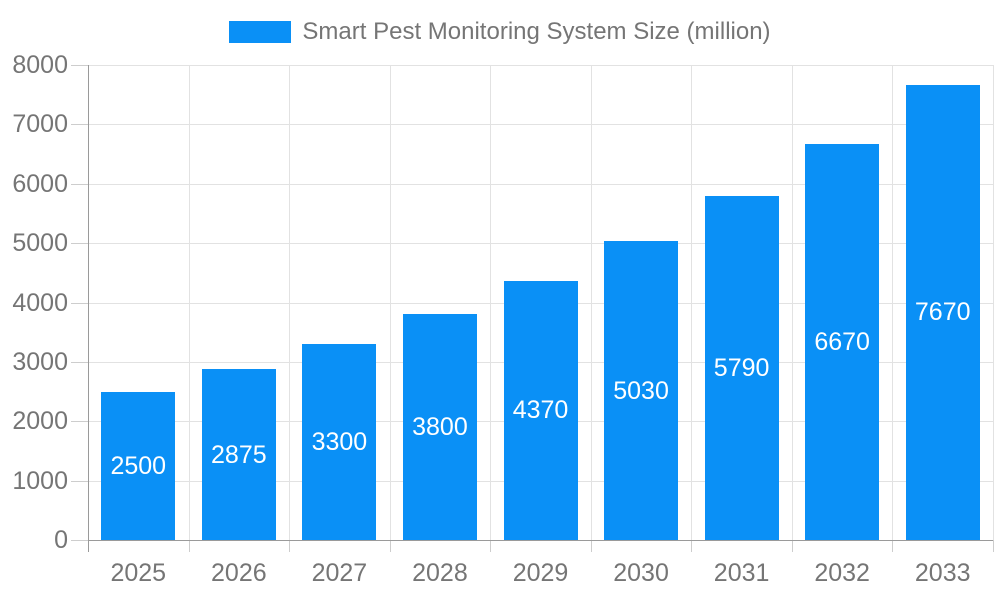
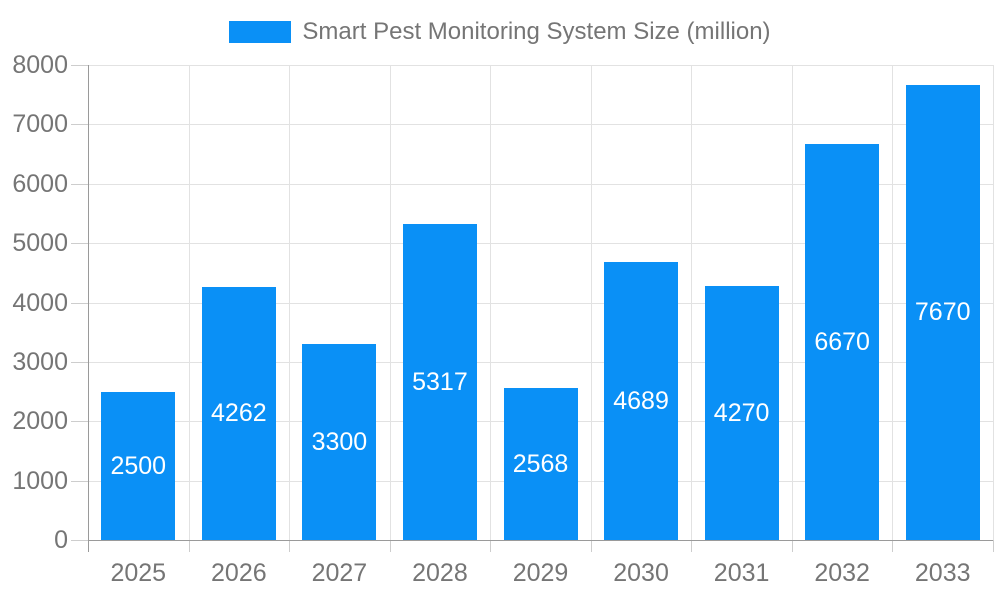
2026: 2875 -> 4262
2028: 3800 -> 5317
2029: 4370 -> 2568
2030: 5030 -> 4689
2031: 5790 -> 4270
